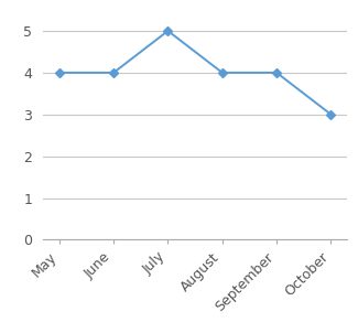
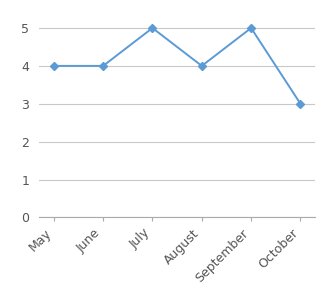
September: 4 -> 5
